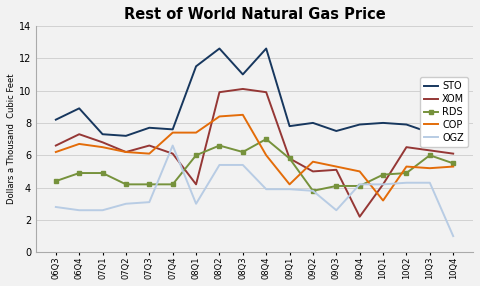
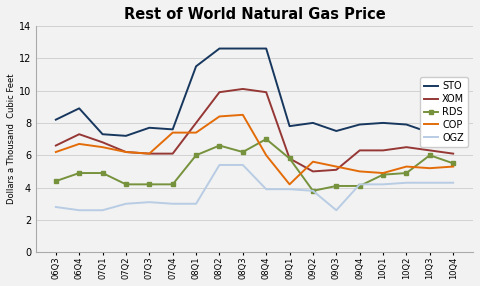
XOM/07Q3: 6.6 -> 6.1
OGZ/07Q4: 6.6 -> 3.0
XOM/08Q1: 4.2 -> 8.0
STO/08Q3: 11.0 -> 12.6
XOM/09Q4: 2.2 -> 6.3
XOM/10Q1: 4.2 -> 6.3
COP/10Q1: 3.2 -> 4.9
OGZ/10Q4: 1.0 -> 4.3
